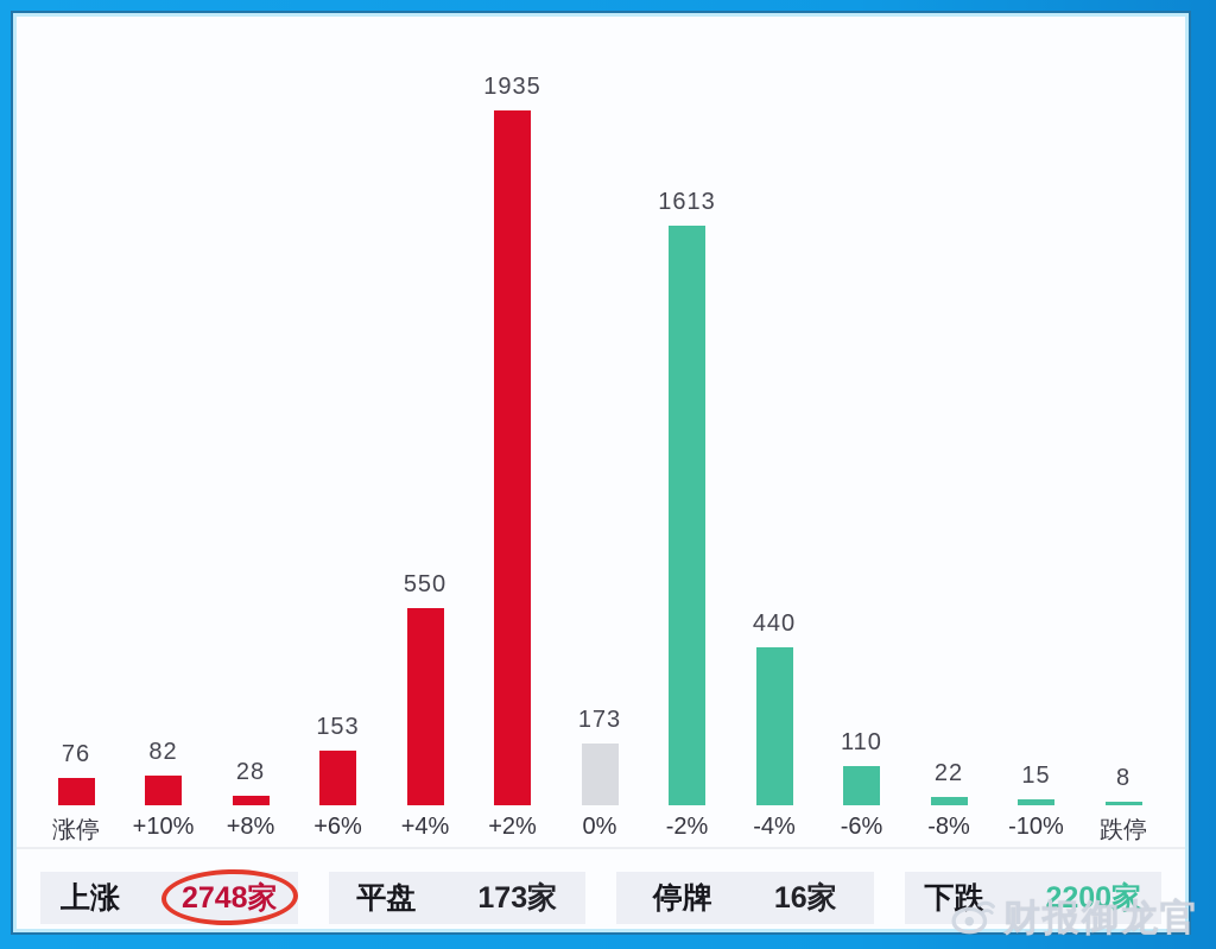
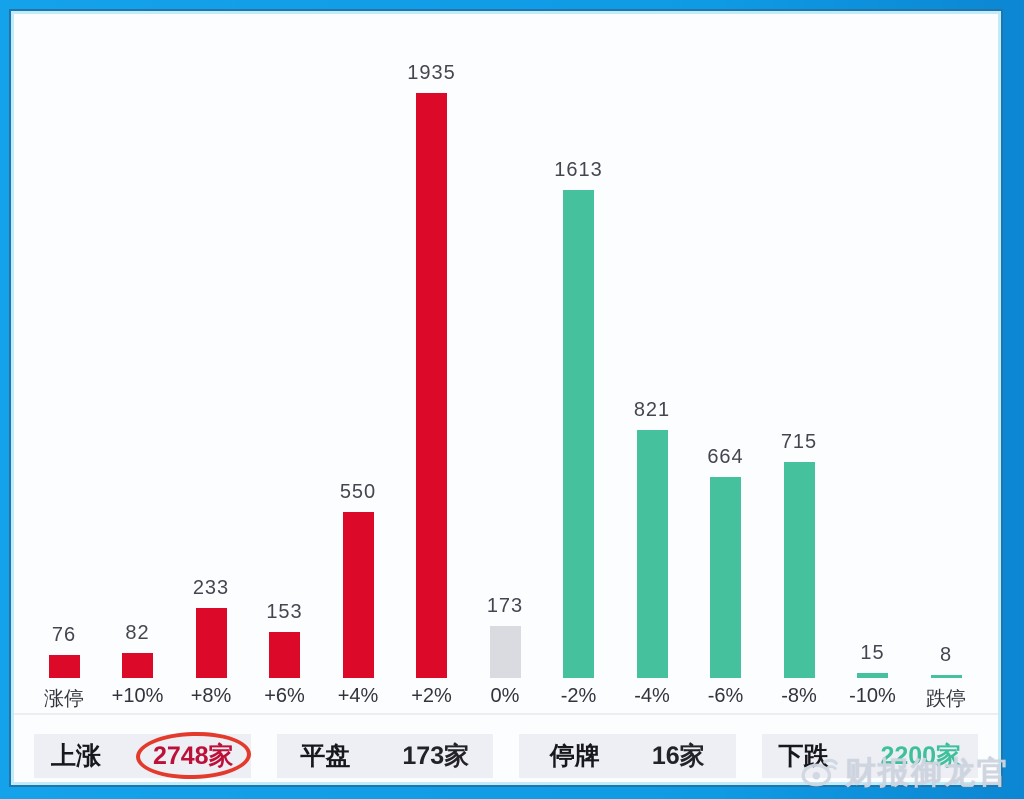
+8%: 28 -> 233
-4%: 440 -> 821
-6%: 110 -> 664
-8%: 22 -> 715
